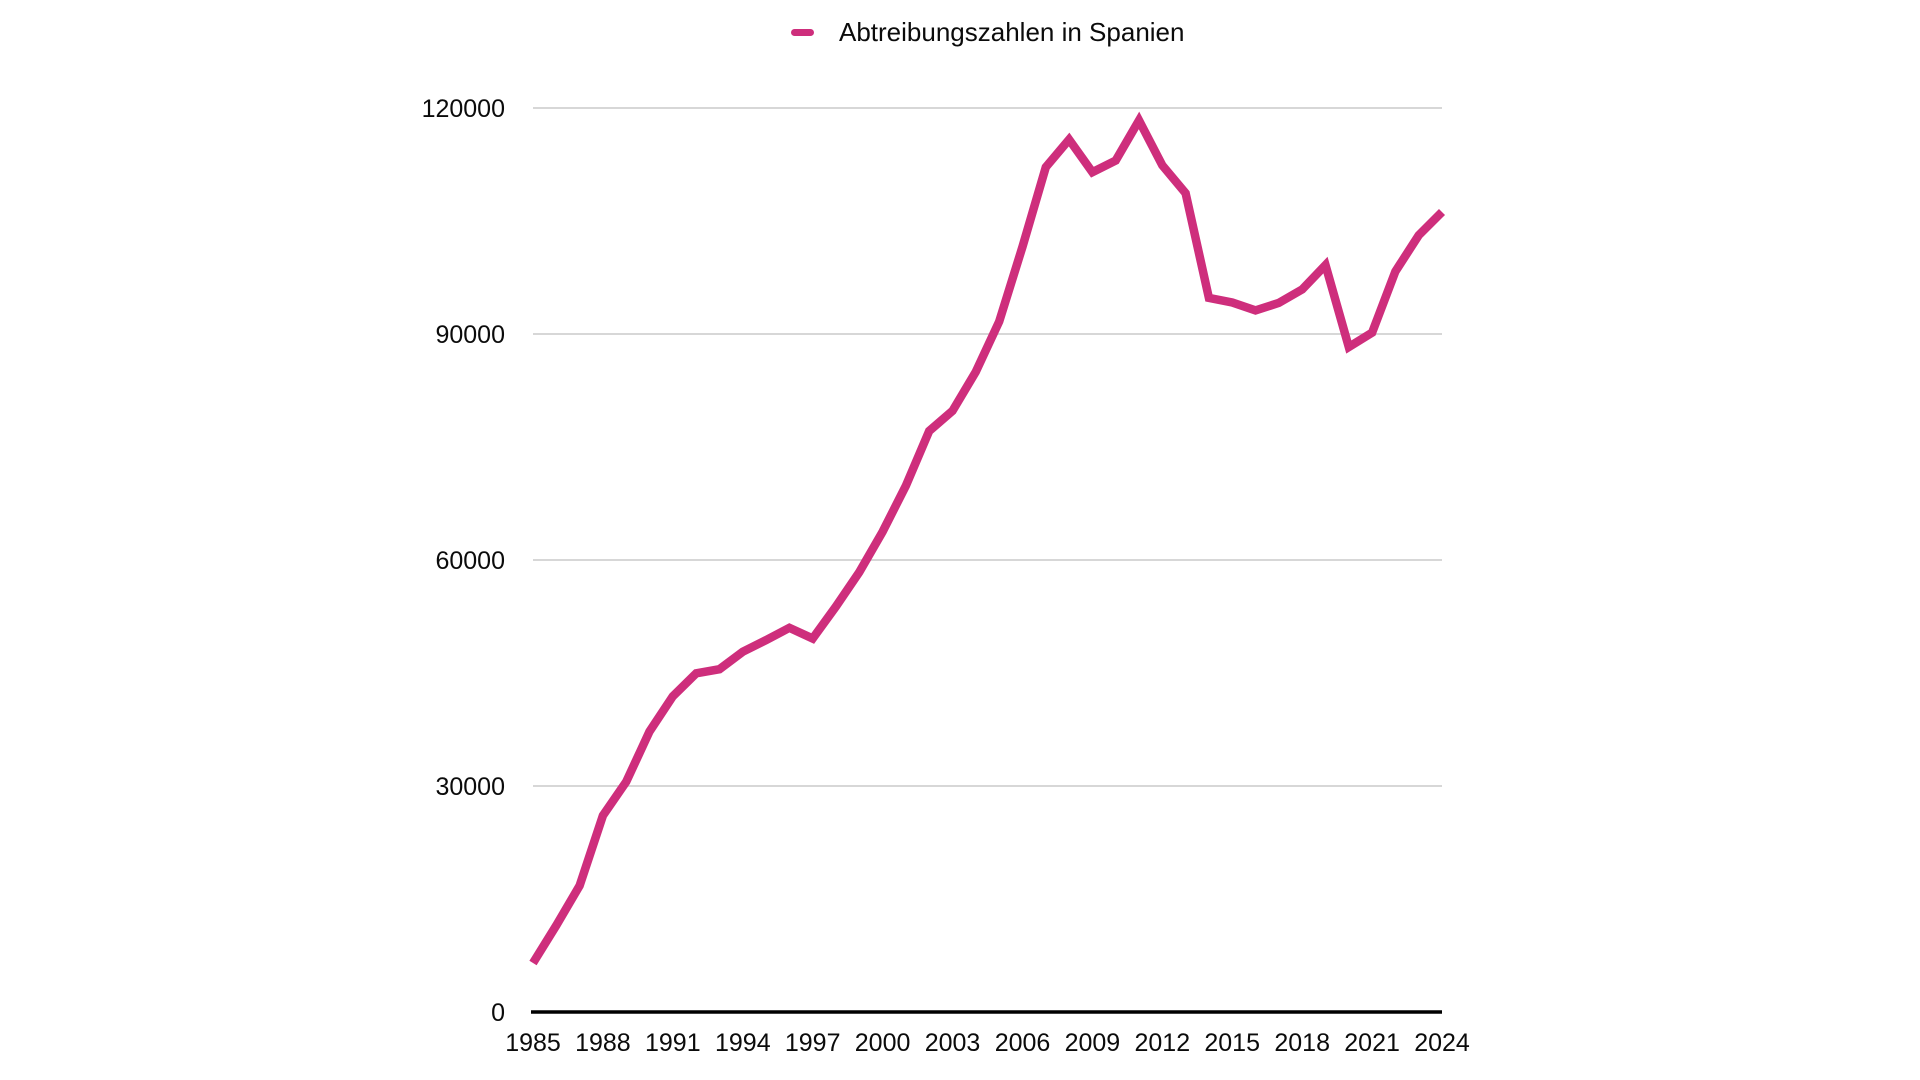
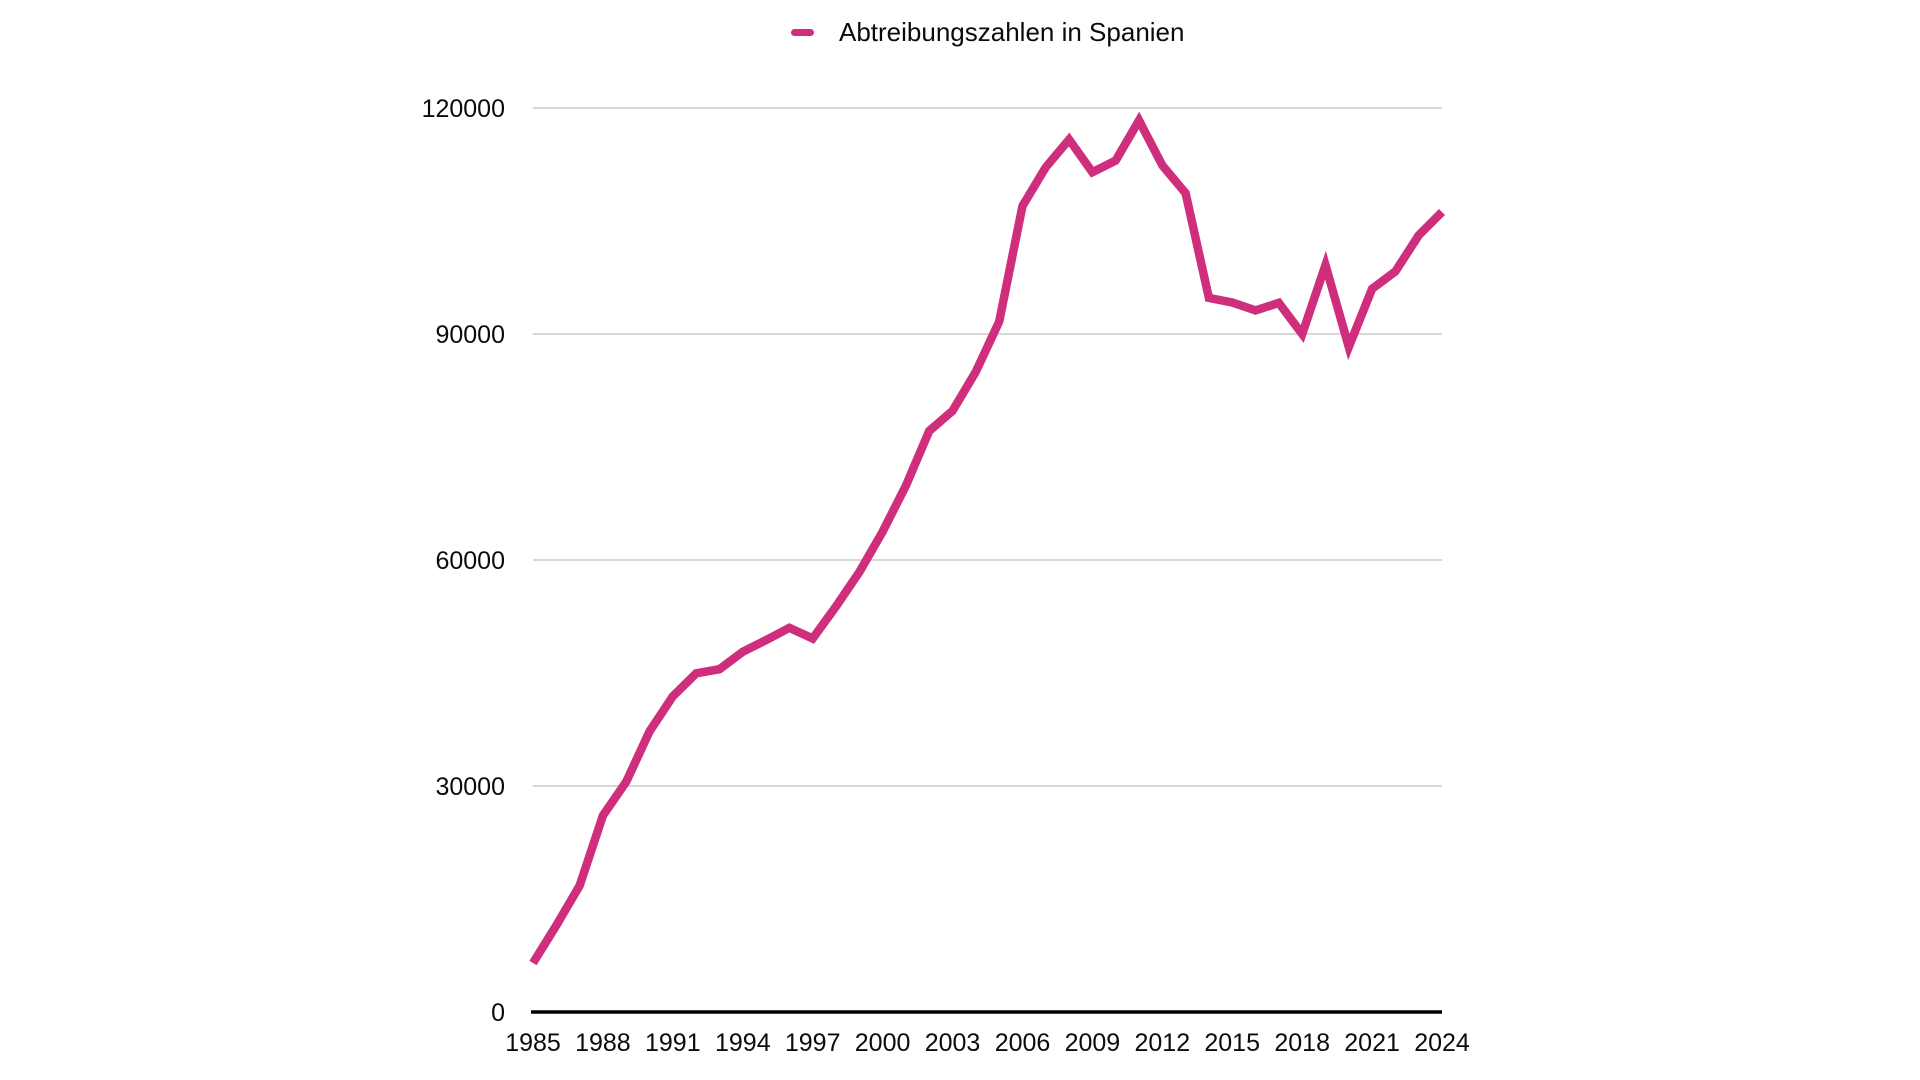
2006: 102000 -> 107000
2018: 96000 -> 90000
2021: 90000 -> 96000
